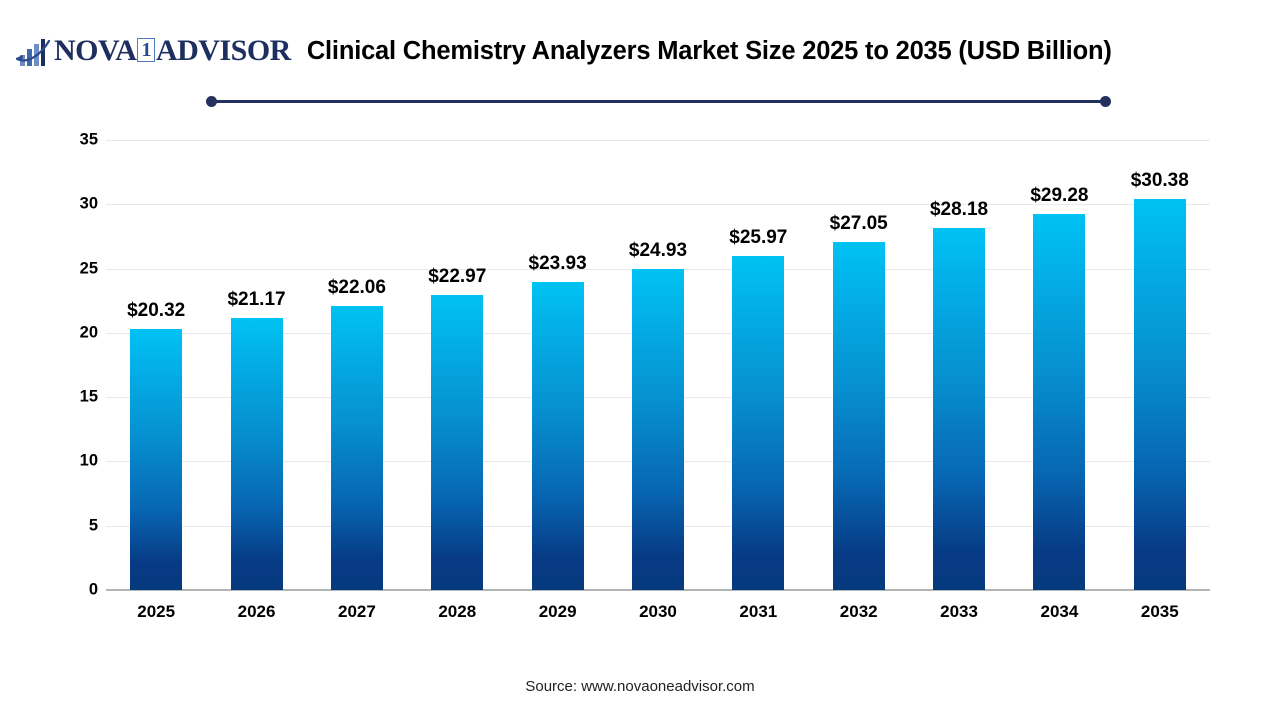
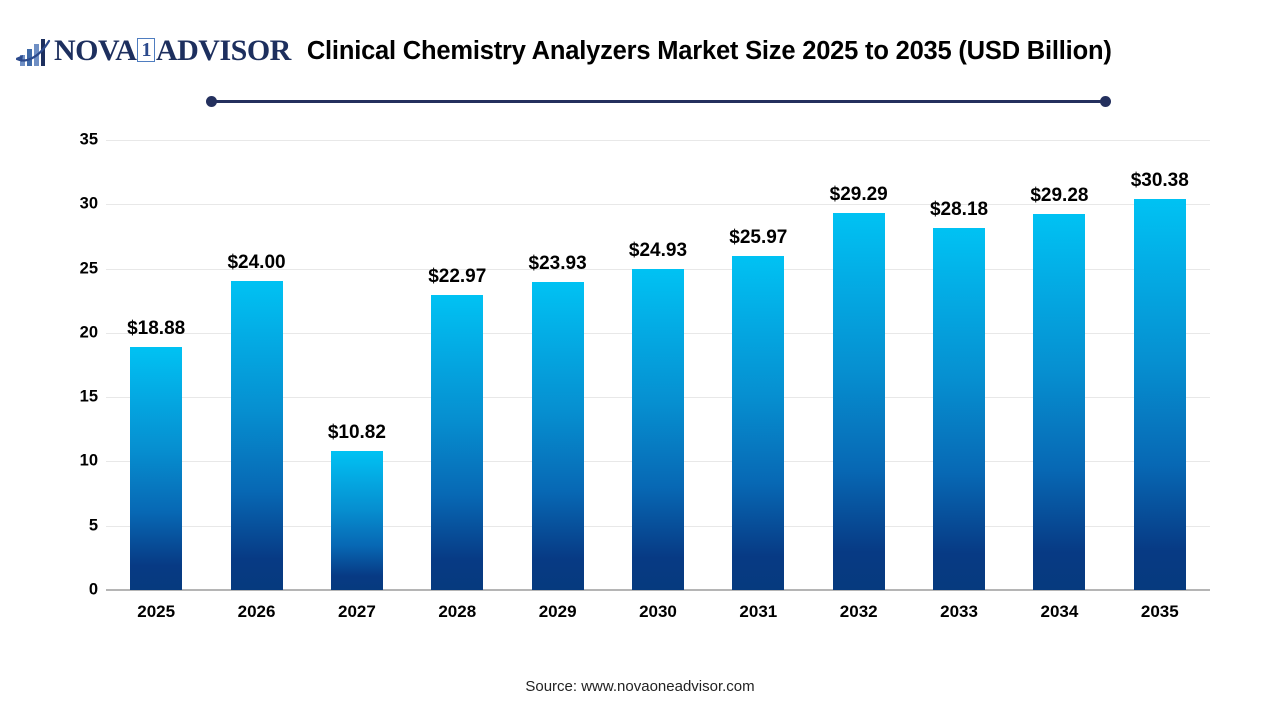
2025: $20.32 -> $18.88
2026: $21.17 -> $24.00
2027: $22.06 -> $10.82
2032: $27.05 -> $29.29
